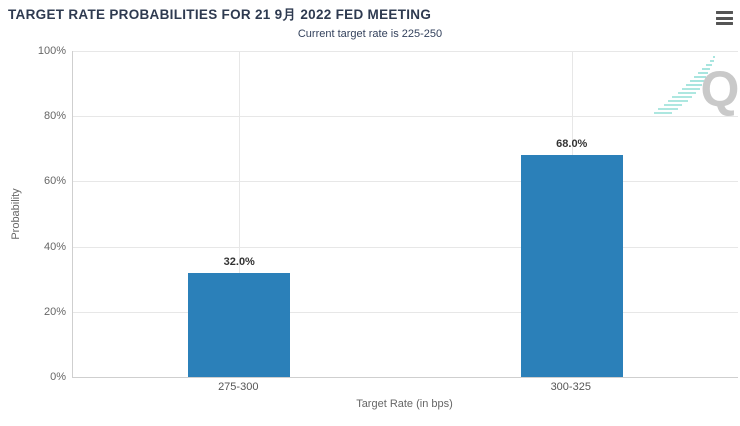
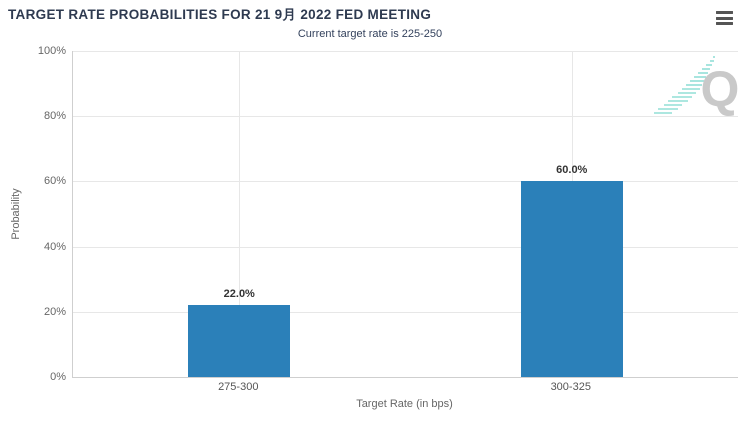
275-300: 32.0% -> 22.0%
300-325: 68.0% -> 60.0%
